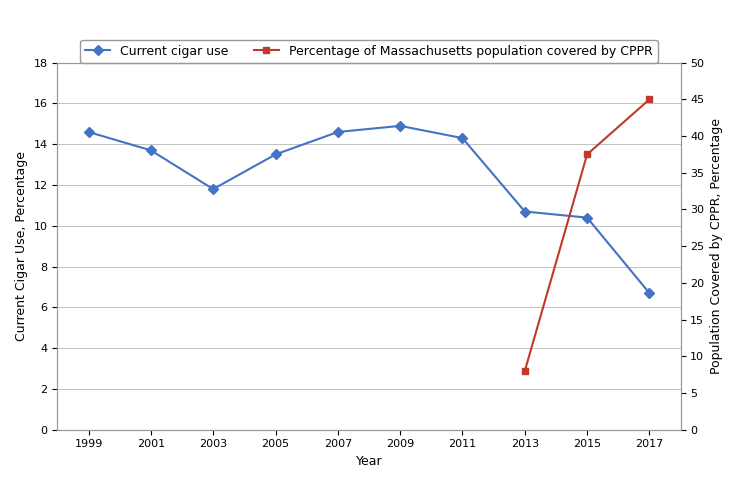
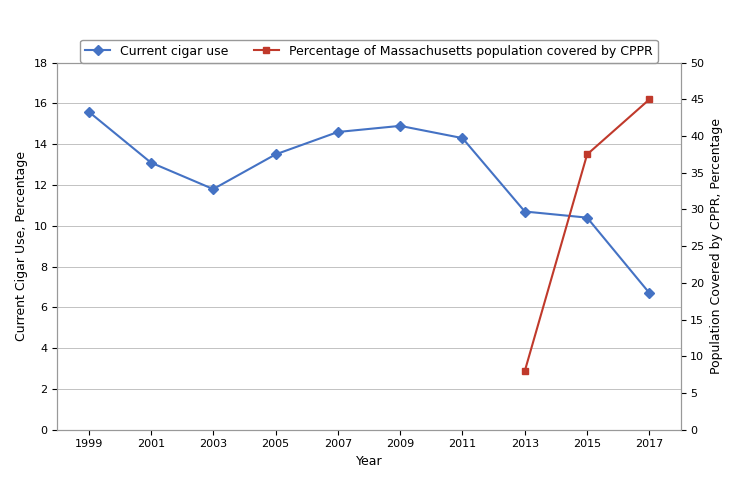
Current cigar use/1999: 14.6 -> 15.6
Current cigar use/2001: 13.7 -> 13.1
